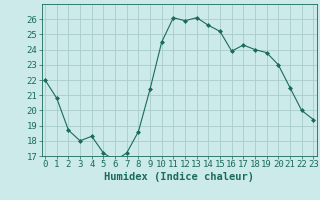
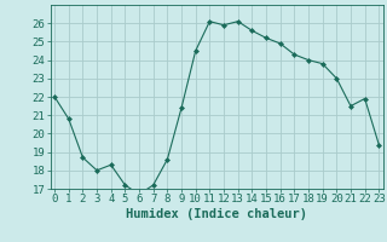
16: 23.9 -> 24.9
22: 20.0 -> 21.9
